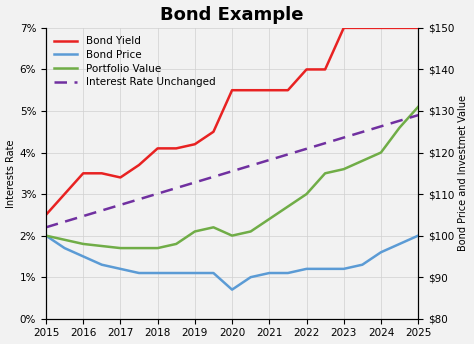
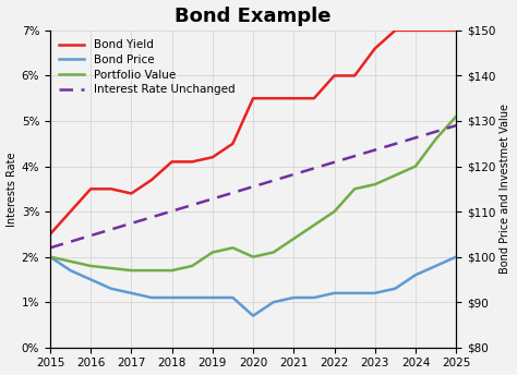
Bond Yield/2023: 7.0% -> 6.6%
